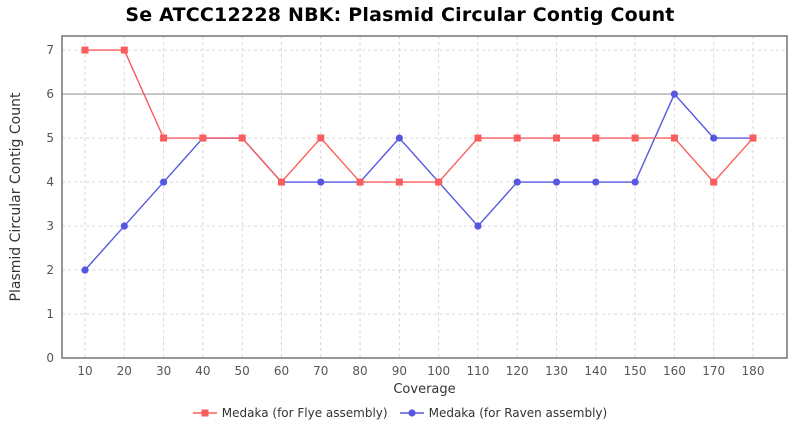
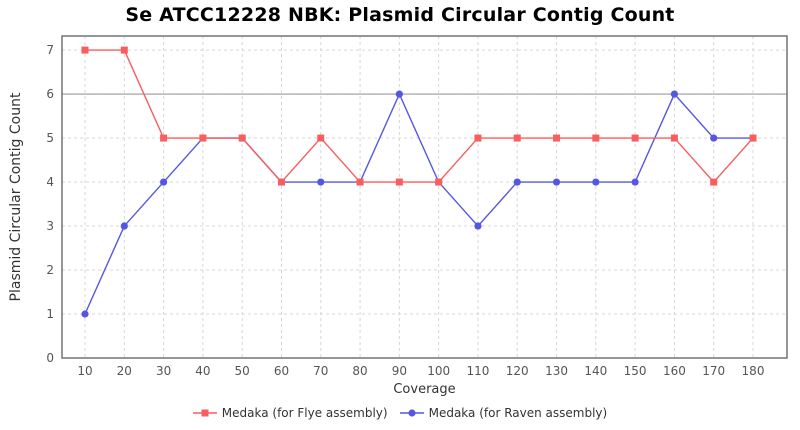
Medaka (for Raven assembly)/10: 2 -> 1
Medaka (for Raven assembly)/90: 5 -> 6
